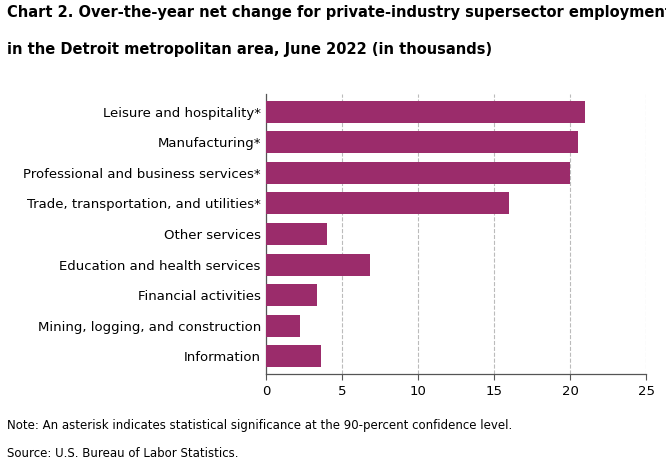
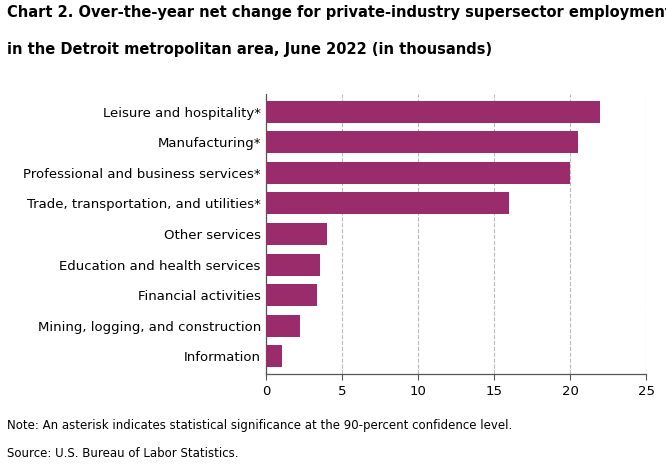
Leisure and hospitality*: 21.0 -> 22.0
Education and health services: 6.8 -> 3.5
Information: 3.6 -> 1.0
